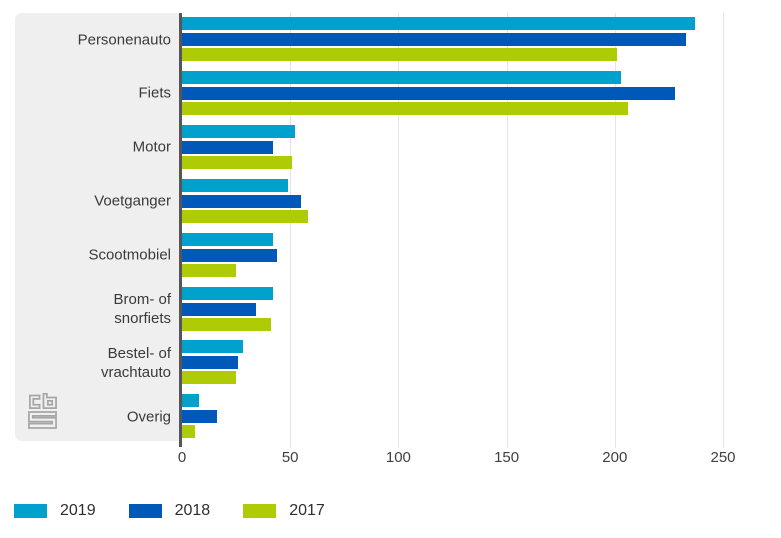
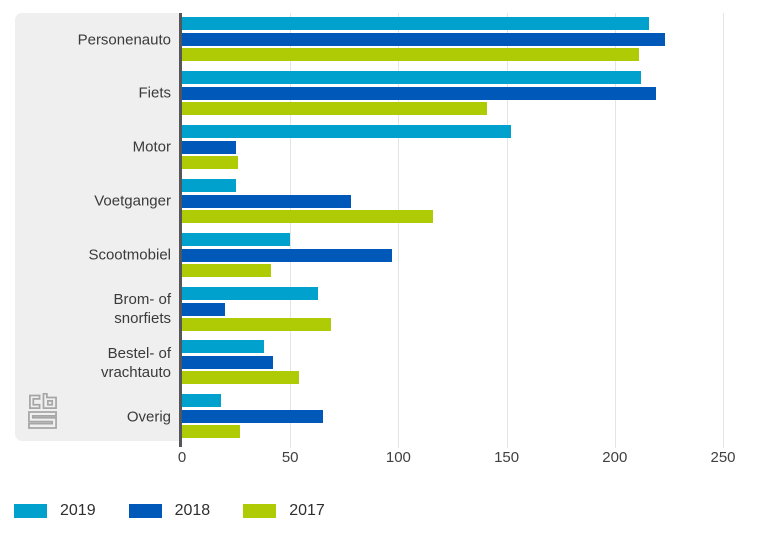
2019/Personenauto: 237 -> 216
2018/Personenauto: 233 -> 223
2017/Personenauto: 201 -> 211
2019/Fiets: 203 -> 212
2018/Fiets: 228 -> 219
2017/Fiets: 206 -> 141
2019/Motor: 52 -> 152
2018/Motor: 42 -> 25
2017/Motor: 51 -> 26
2019/Voetganger: 49 -> 25
2018/Voetganger: 55 -> 78
2017/Voetganger: 58 -> 116
2019/Scootmobiel: 42 -> 50
2018/Scootmobiel: 44 -> 97
2017/Scootmobiel: 25 -> 41
2019/Brom- of snorfiets: 42 -> 63
2018/Brom- of snorfiets: 34 -> 20
2017/Brom- of snorfiets: 41 -> 69
2019/Bestel- of vrachtauto: 28 -> 38
2018/Bestel- of vrachtauto: 26 -> 42
2017/Bestel- of vrachtauto: 25 -> 54
2019/Overig: 8 -> 18
2018/Overig: 16 -> 65
2017/Overig: 6 -> 27
